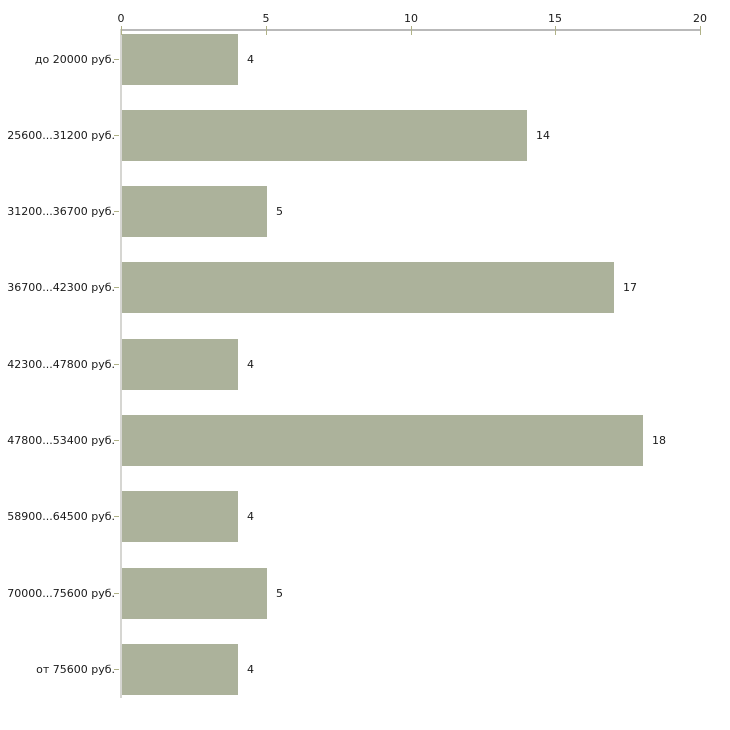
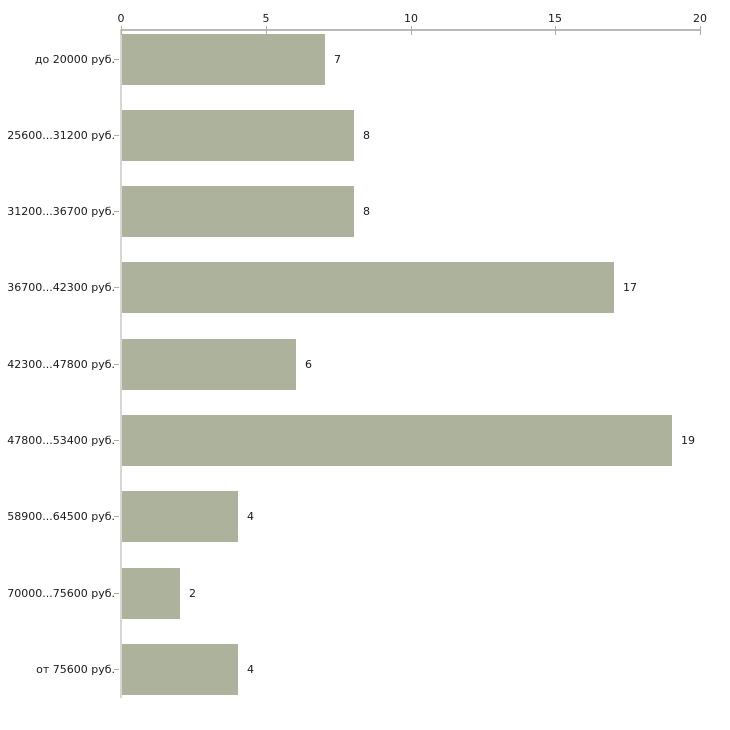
до 20000 руб.: 4 -> 7
25600...31200 руб.: 14 -> 8
31200...36700 руб.: 5 -> 8
42300...47800 руб.: 4 -> 6
47800...53400 руб.: 18 -> 19
70000...75600 руб.: 5 -> 2
